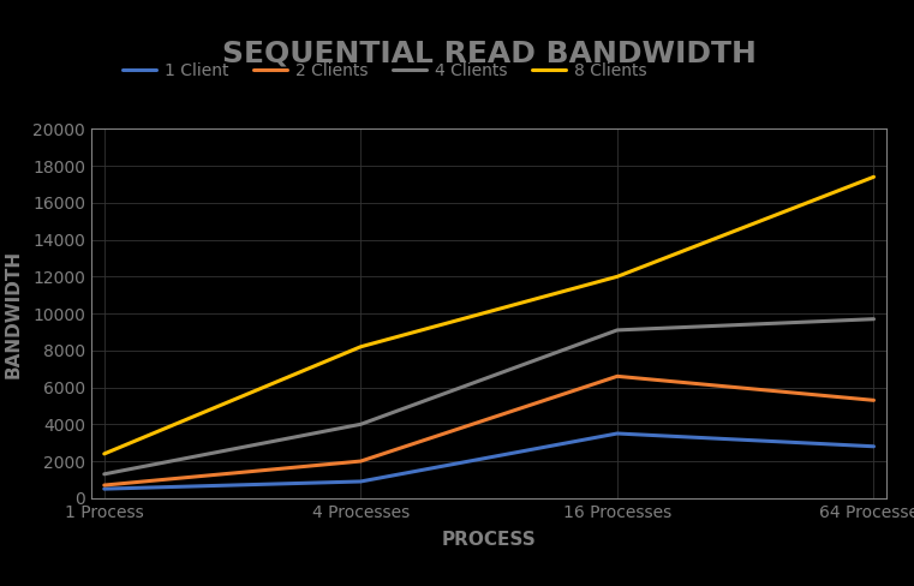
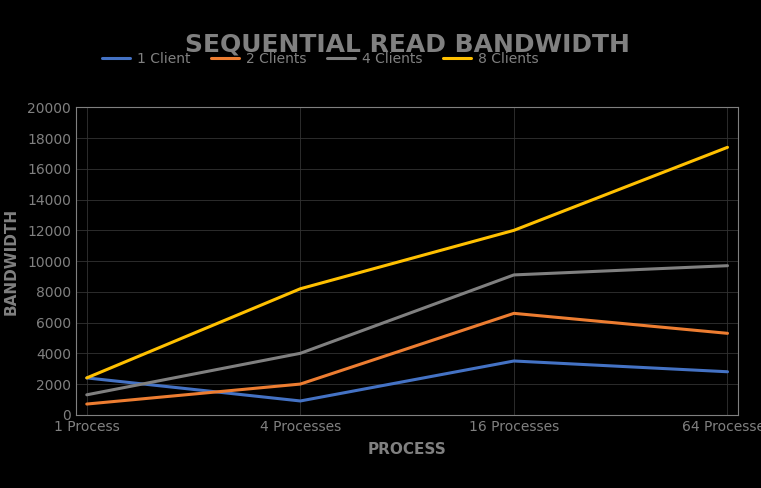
1 Client/1 Process: 500 -> 2400
